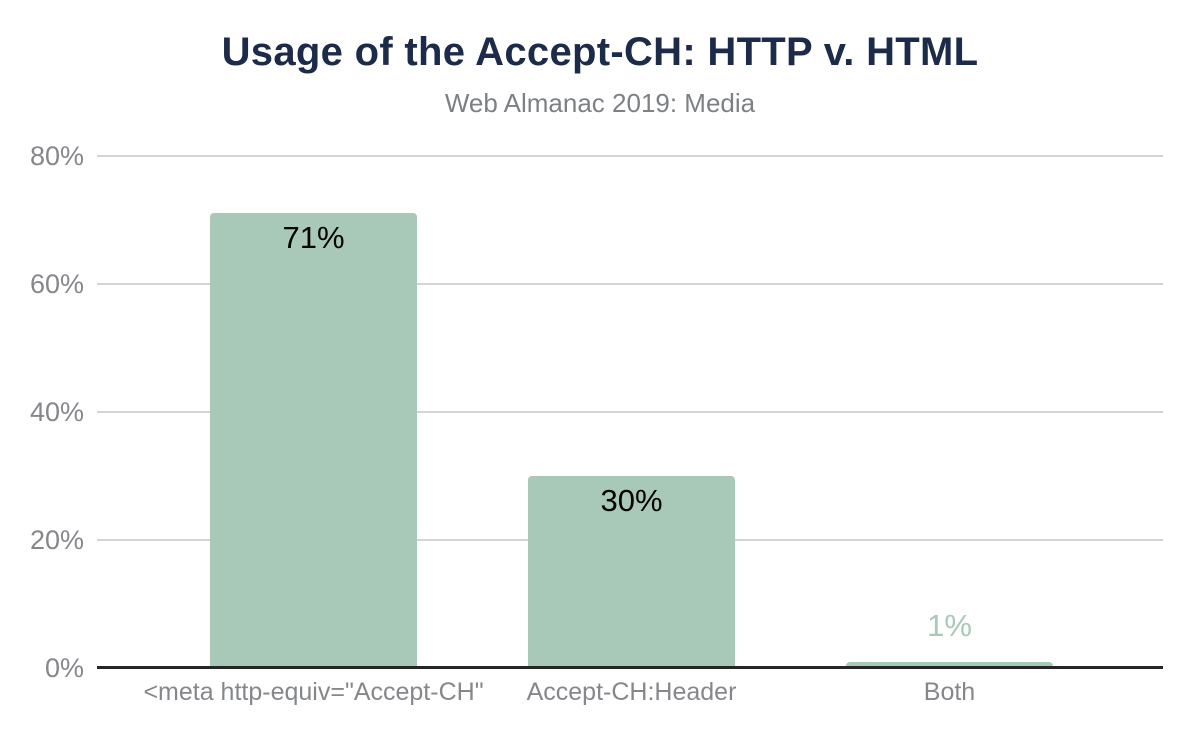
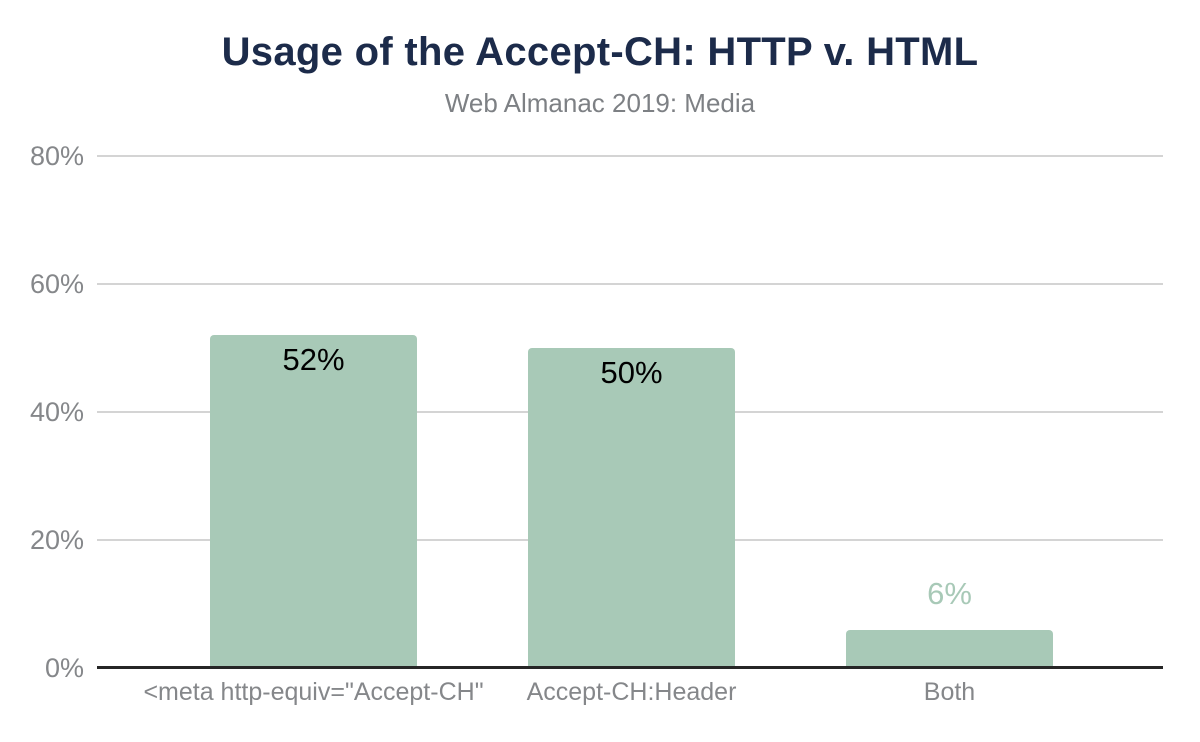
<meta http-equiv="Accept-CH": 71% -> 52%
Accept-CH:Header: 30% -> 50%
Both: 1% -> 6%
